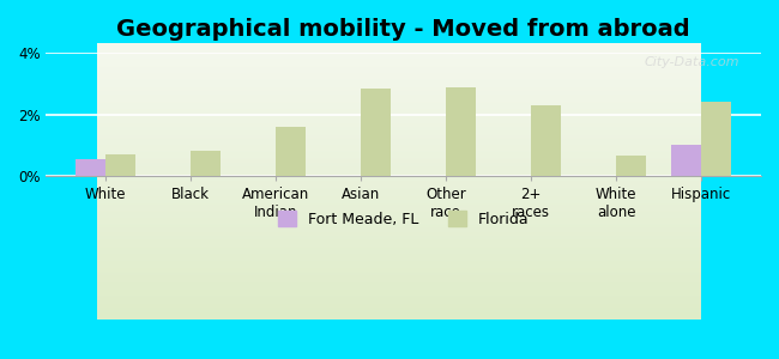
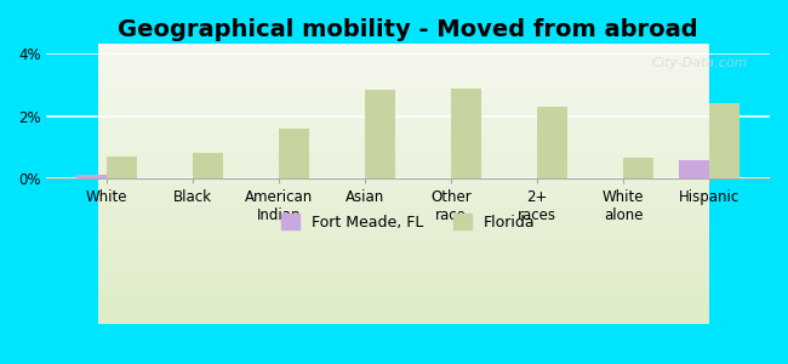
Fort Meade, FL/White: 0.55% -> 0.13%
Fort Meade, FL/Hispanic: 1.00% -> 0.58%
